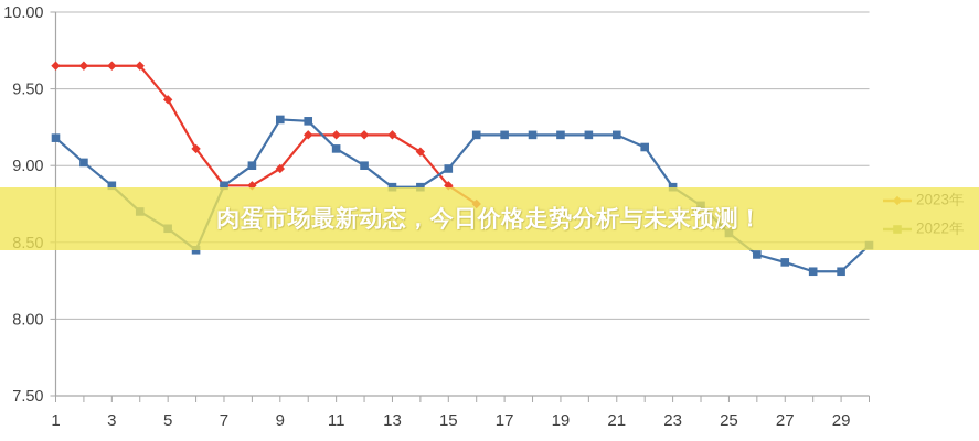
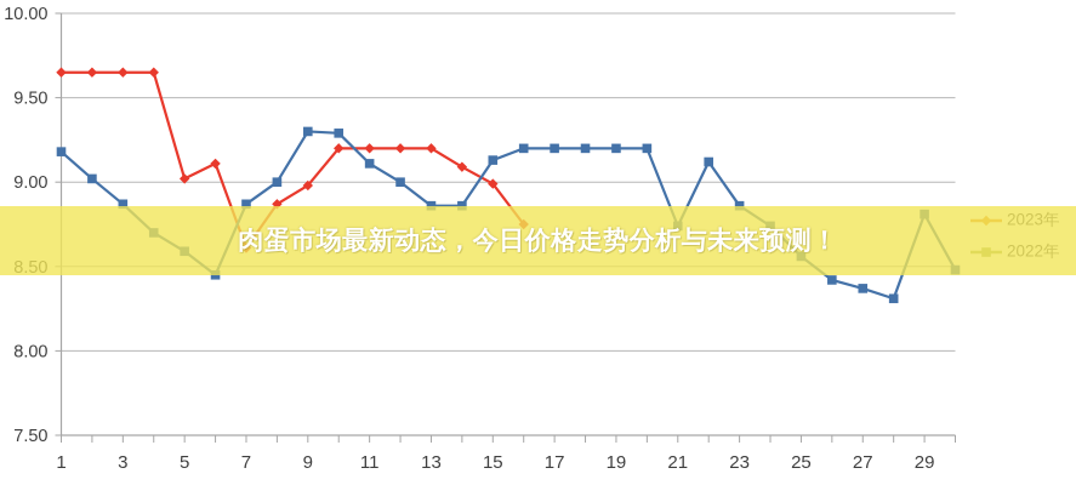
2023年/5: 9.43 -> 9.02
2023年/7: 8.87 -> 8.61
2023年/15: 8.87 -> 8.99
2022年/15: 8.98 -> 9.13
2022年/21: 9.20 -> 8.74
2022年/29: 8.31 -> 8.81
